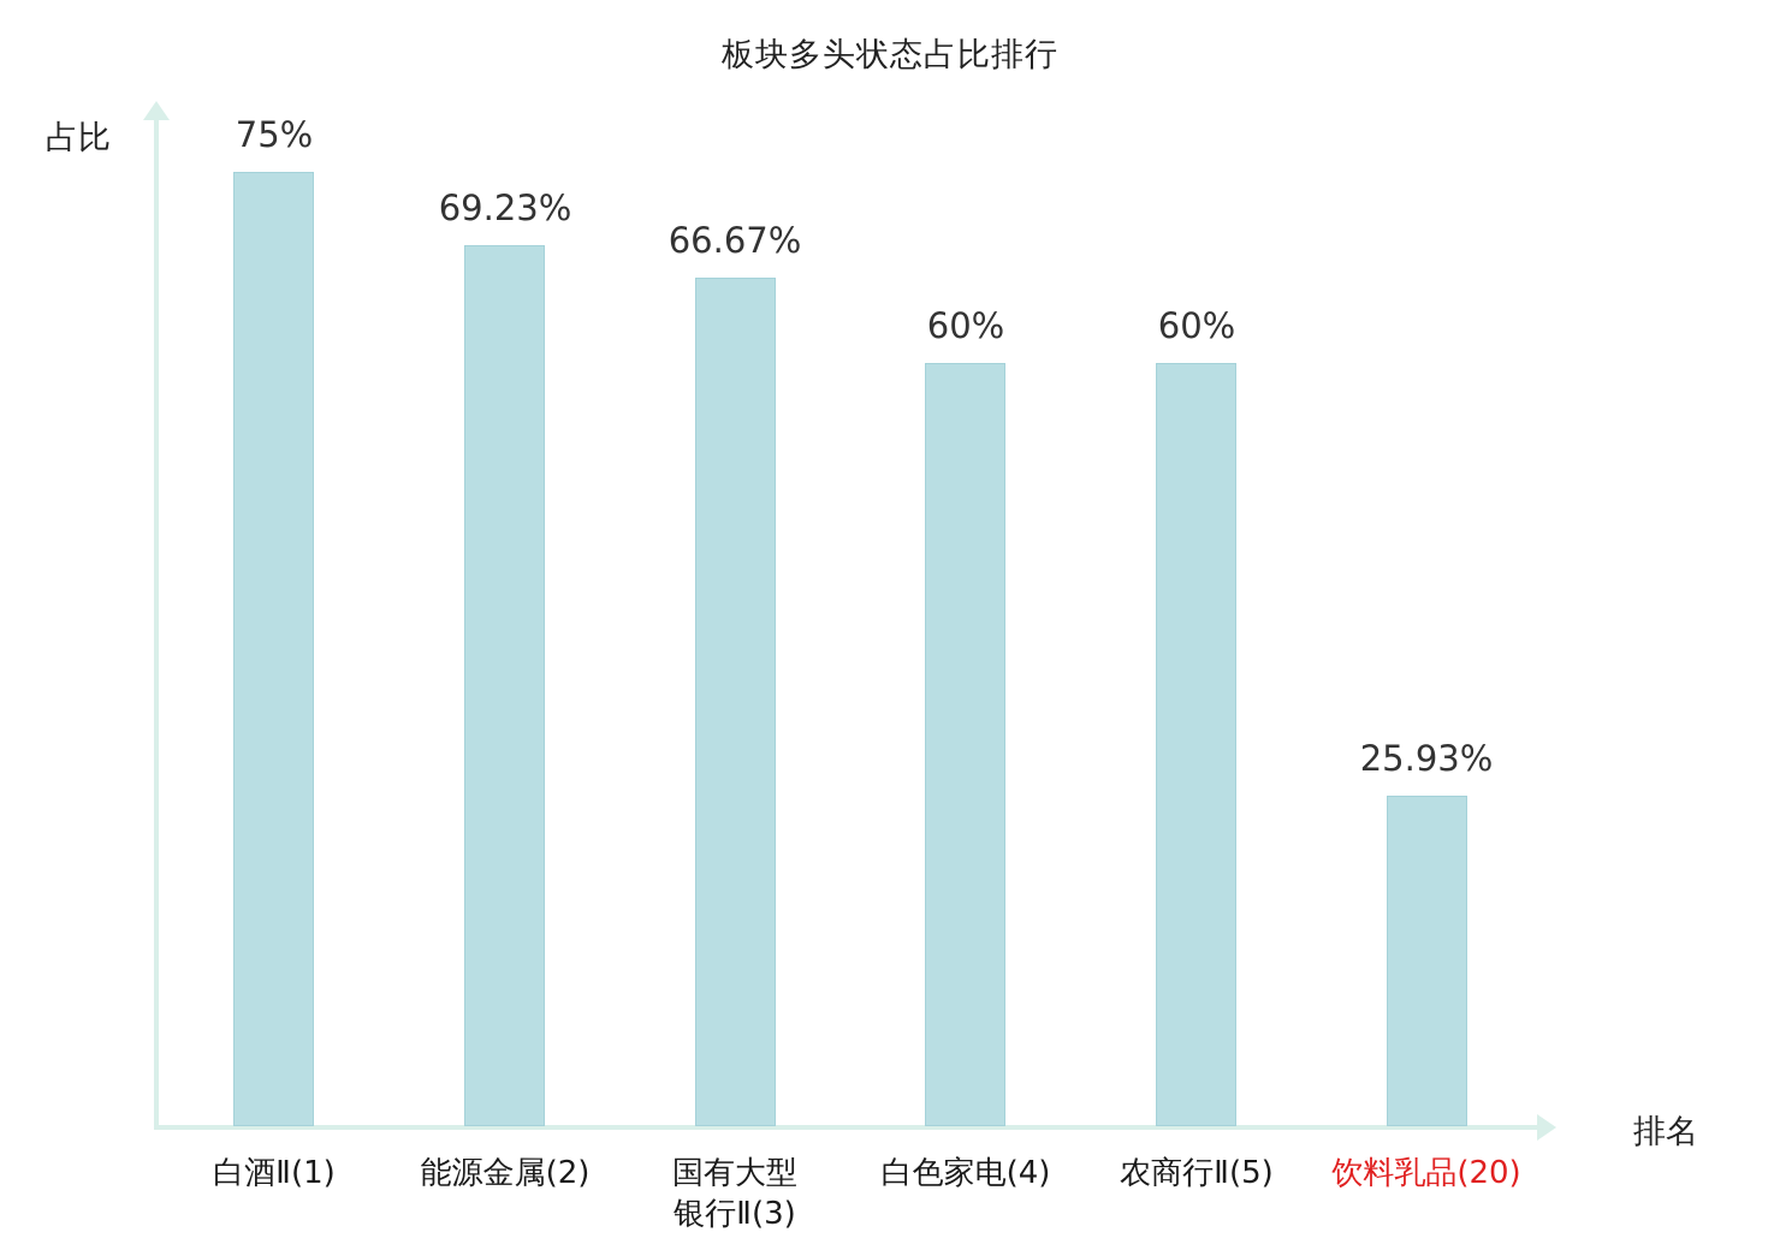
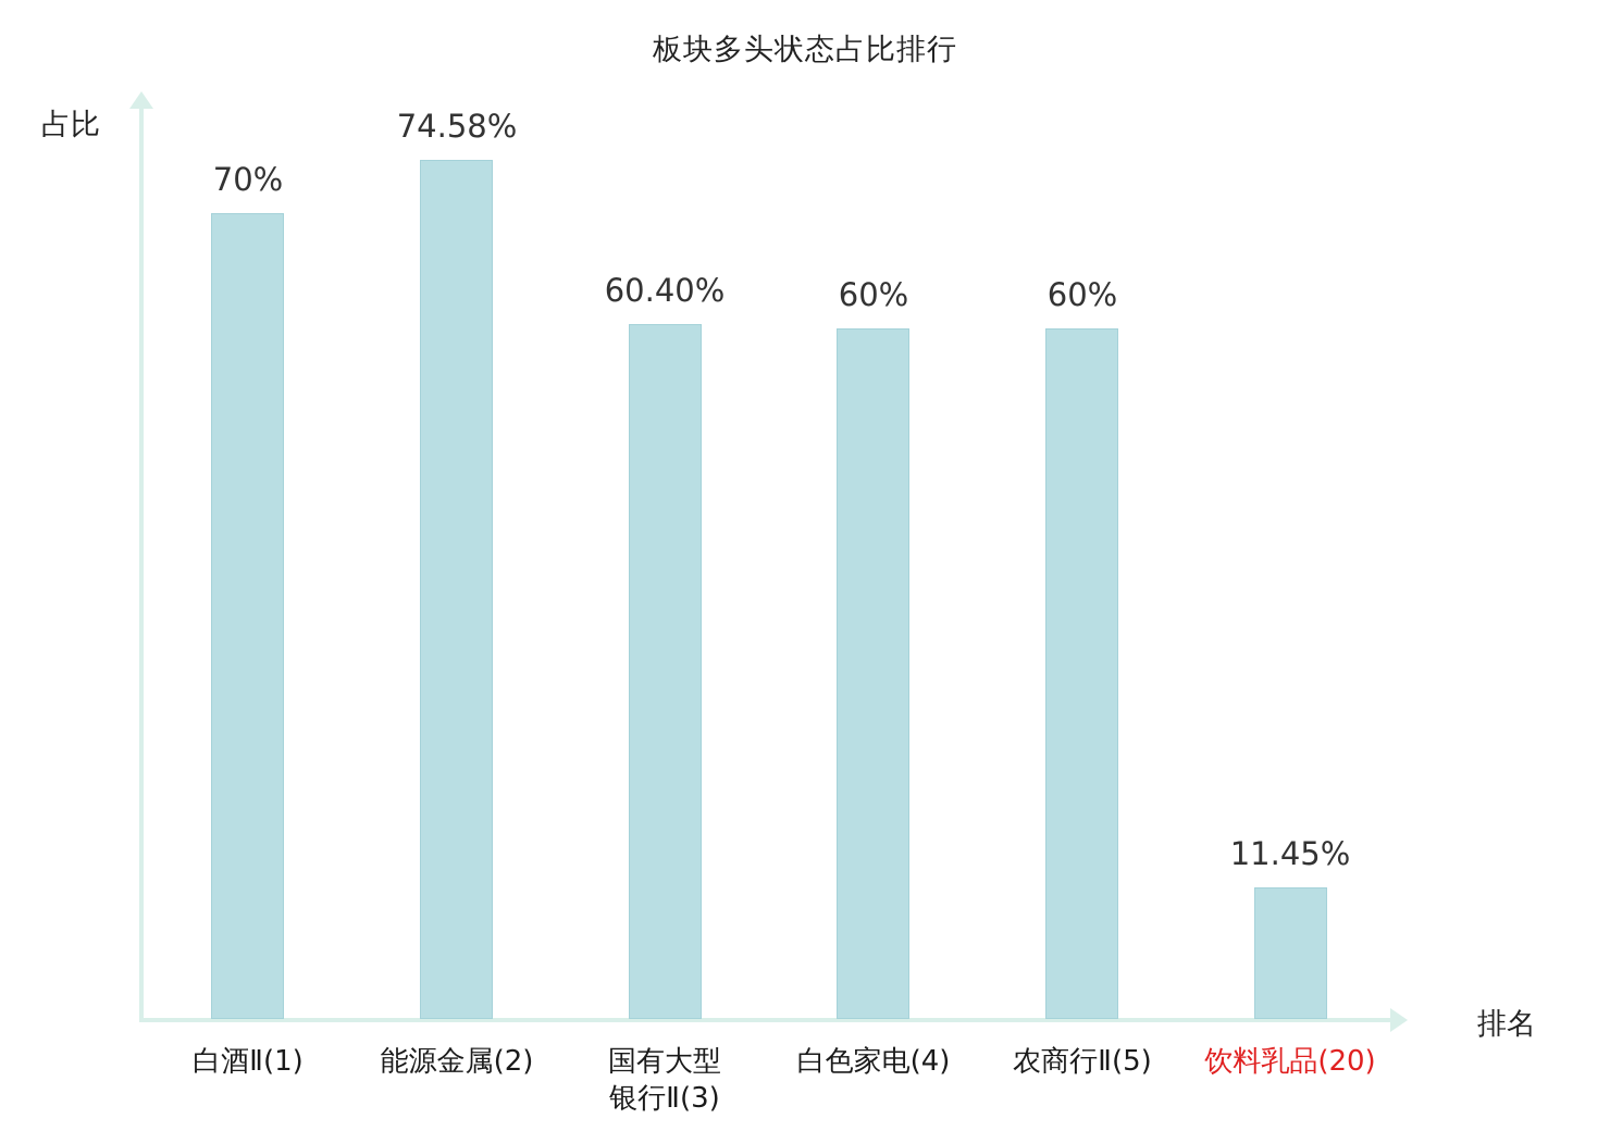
白酒Ⅱ(1): 75% -> 70%
能源金属(2): 69.23% -> 74.58%
国有大型 银行Ⅱ(3): 66.67% -> 60.40%
饮料乳品(20): 25.93% -> 11.45%
